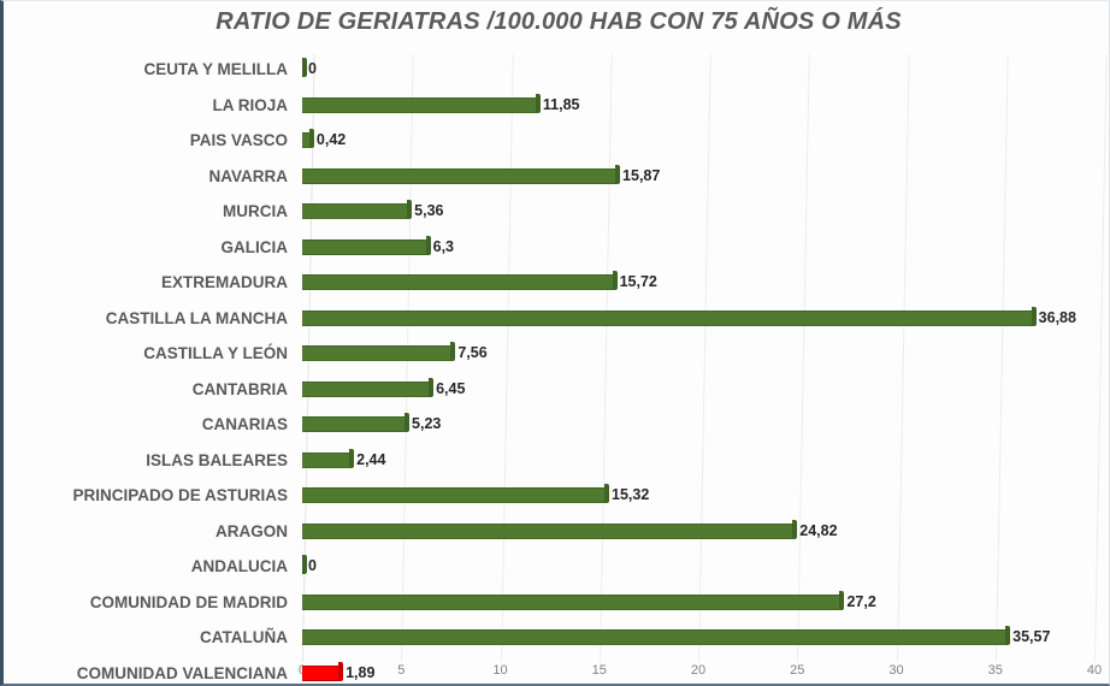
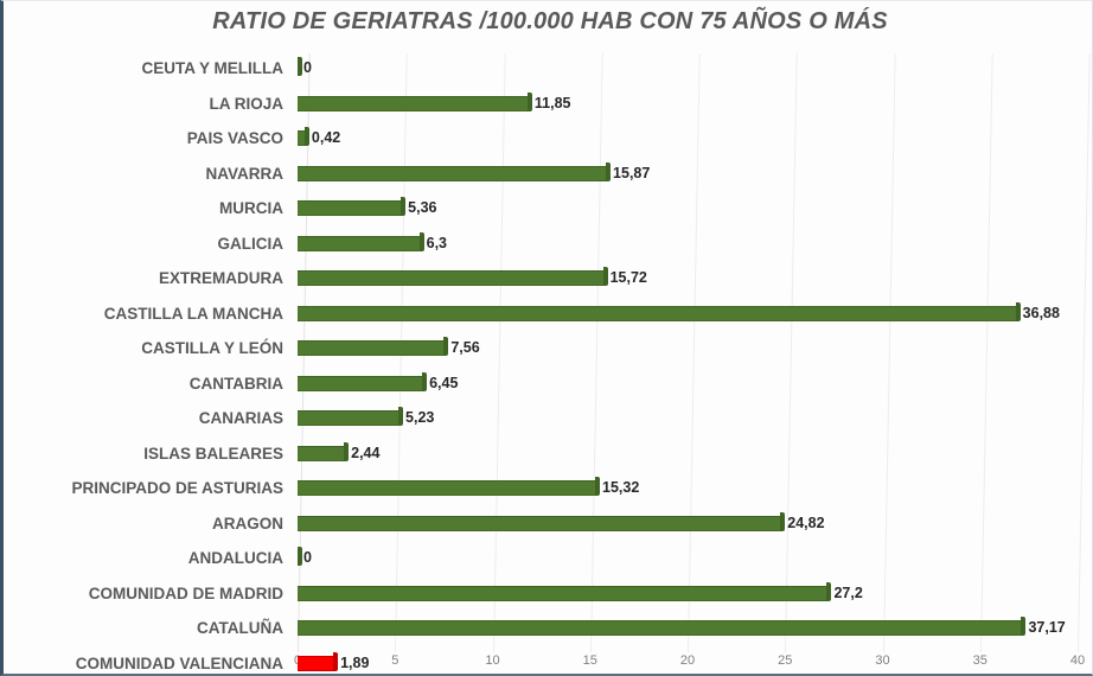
CATALUÑA: 35,57 -> 37,17
